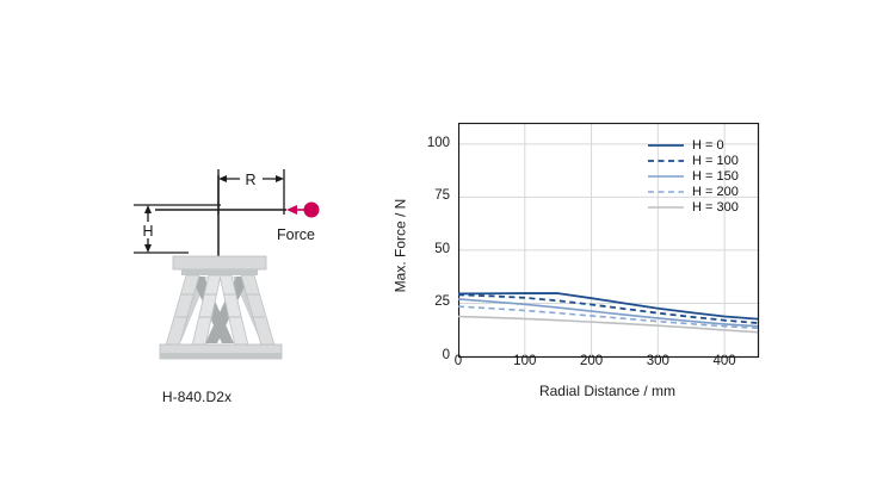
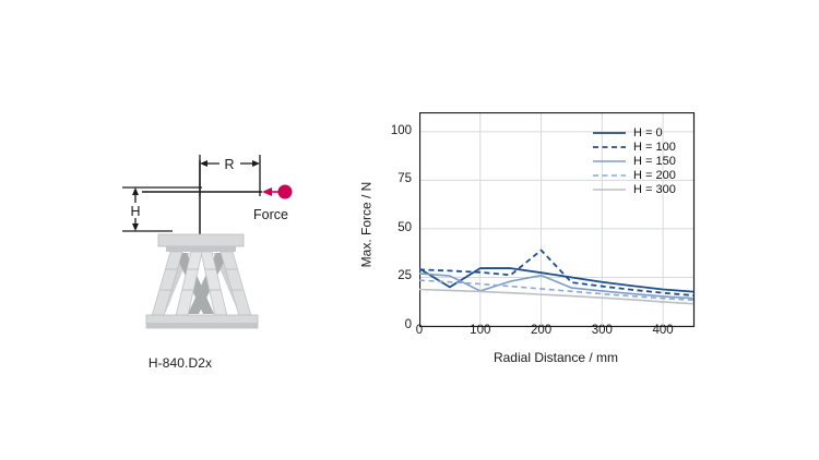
H = 0/50: 30 -> 20
H = 150/100: 24 -> 18
H = 100/200: 24 -> 39
H = 150/200: 21 -> 26
